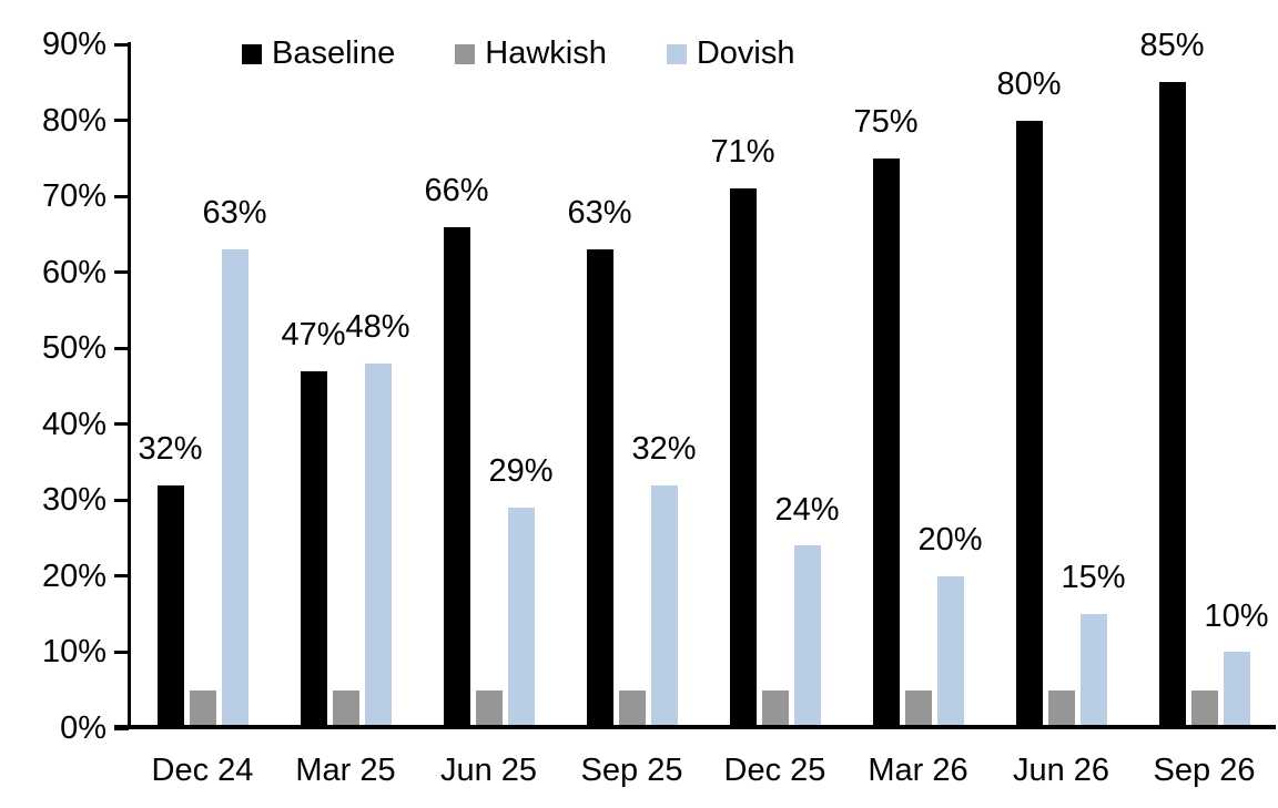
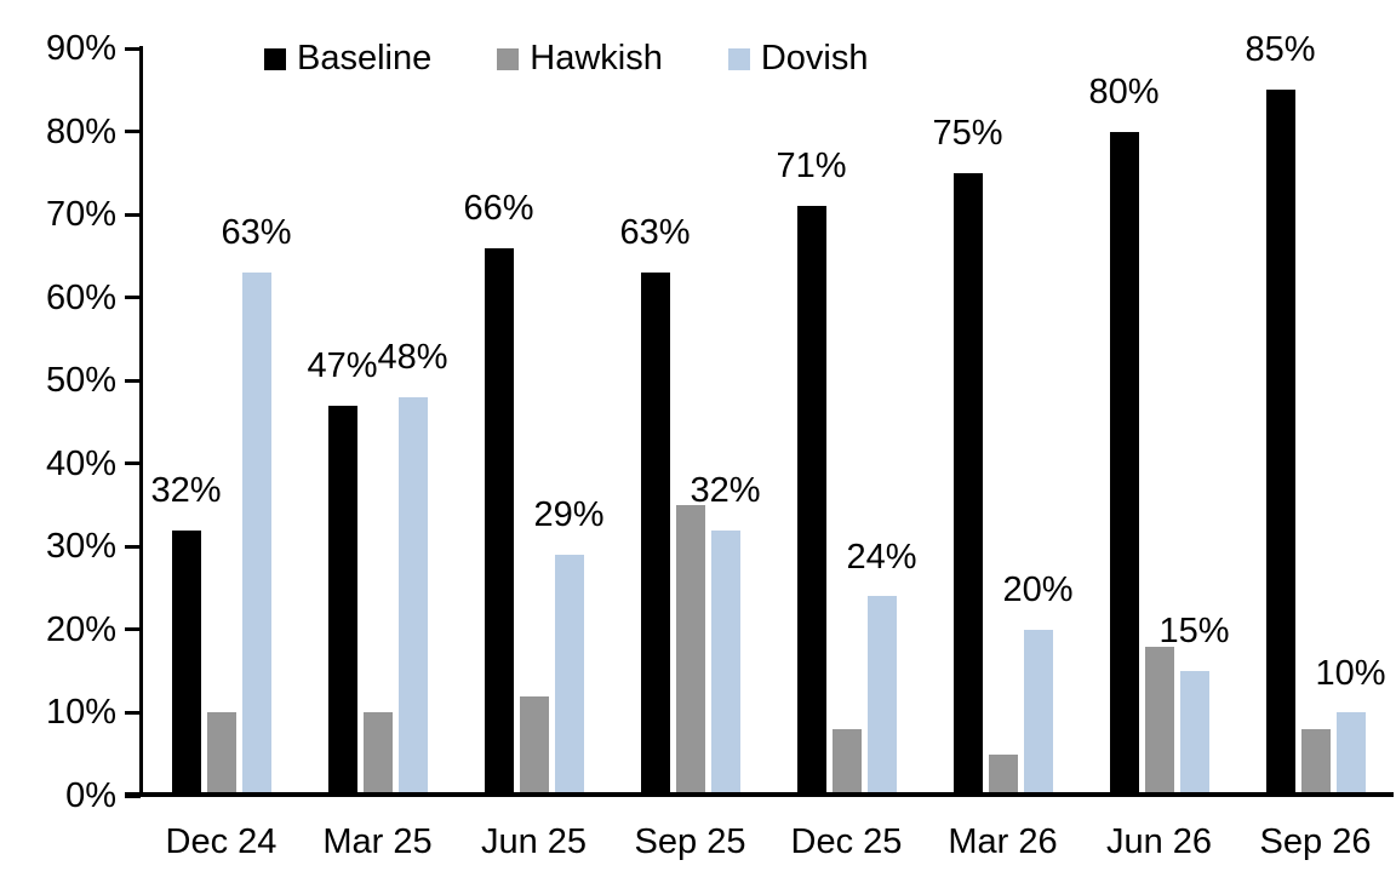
Hawkish/Dec 24: 5% -> 10%
Hawkish/Mar 25: 5% -> 10%
Hawkish/Jun 25: 5% -> 12%
Hawkish/Sep 25: 5% -> 35%
Hawkish/Dec 25: 5% -> 8%
Hawkish/Jun 26: 5% -> 18%
Hawkish/Sep 26: 5% -> 8%
